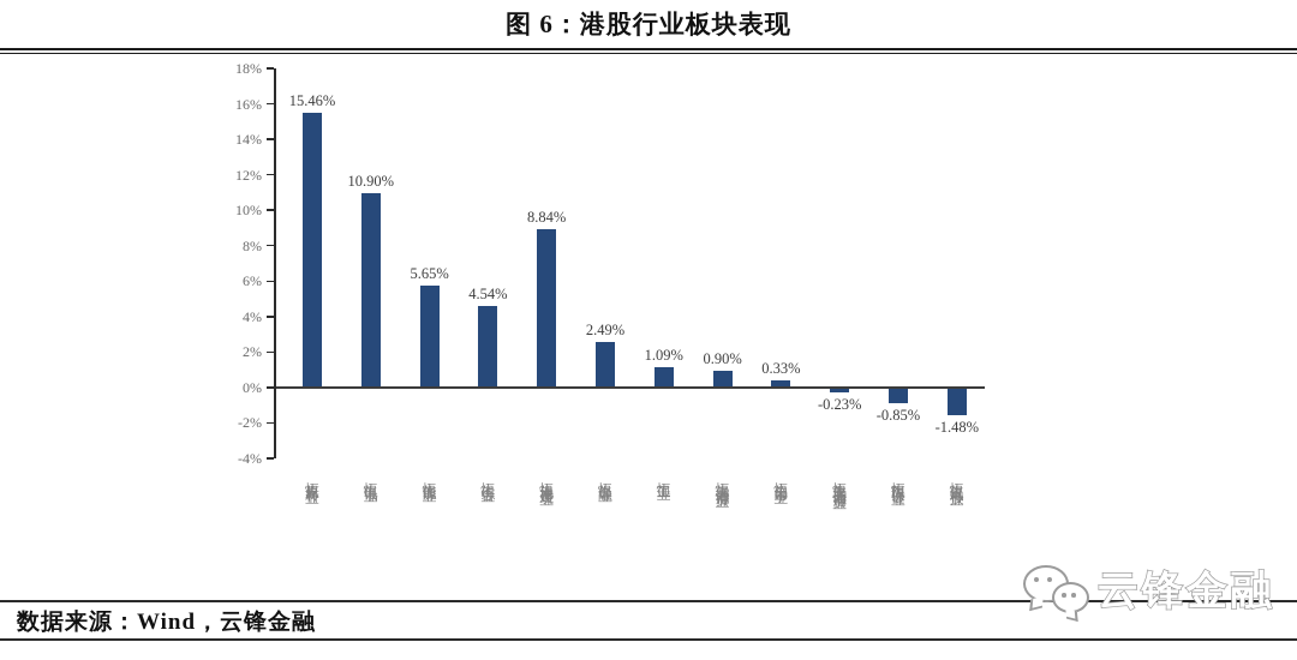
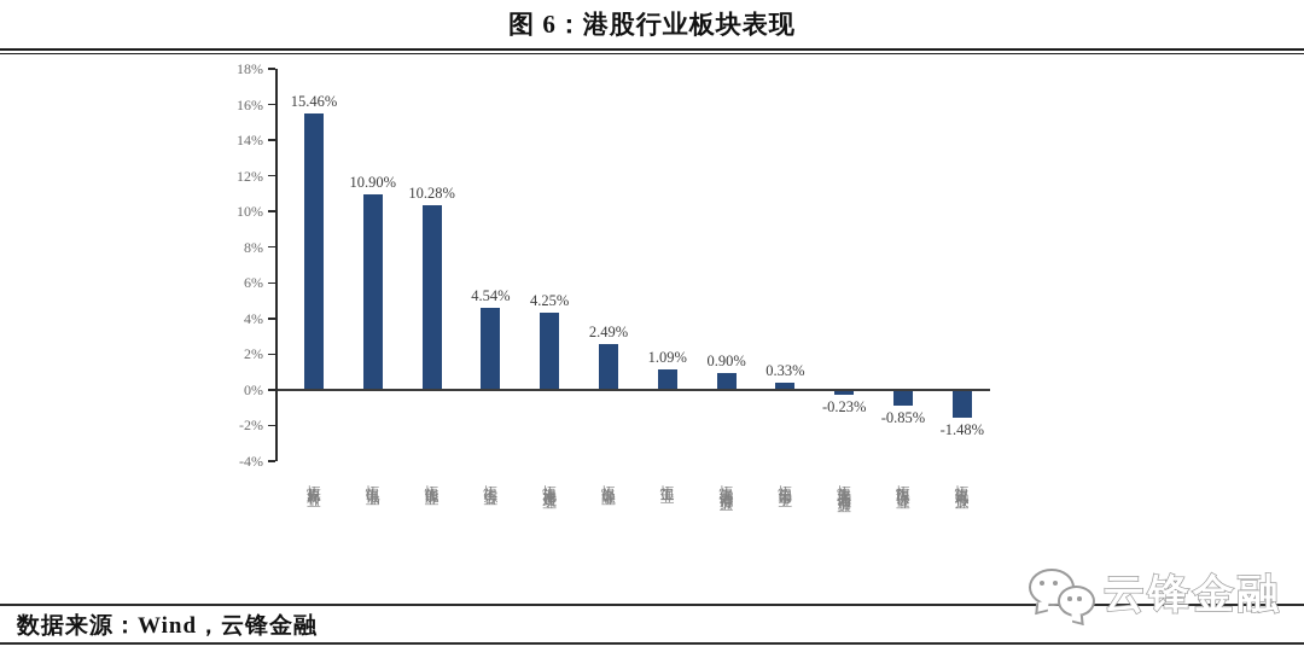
恒生能源业: 5.65% -> 10.28%
恒生地产建筑业: 8.84% -> 4.25%
